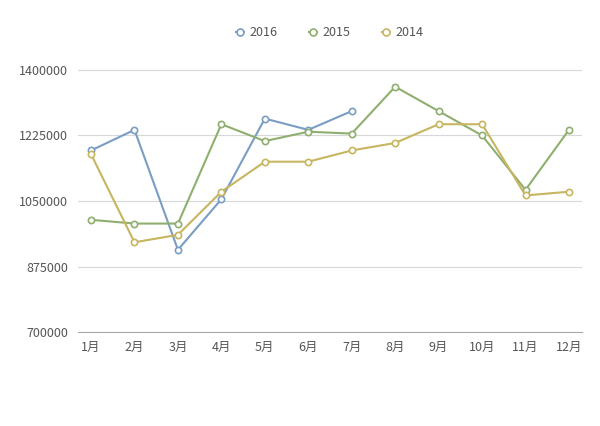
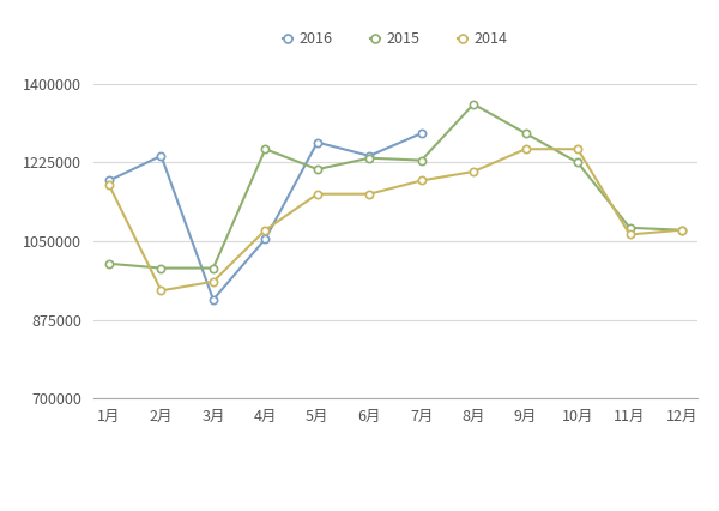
2015/12月: 1240000 -> 1075000
